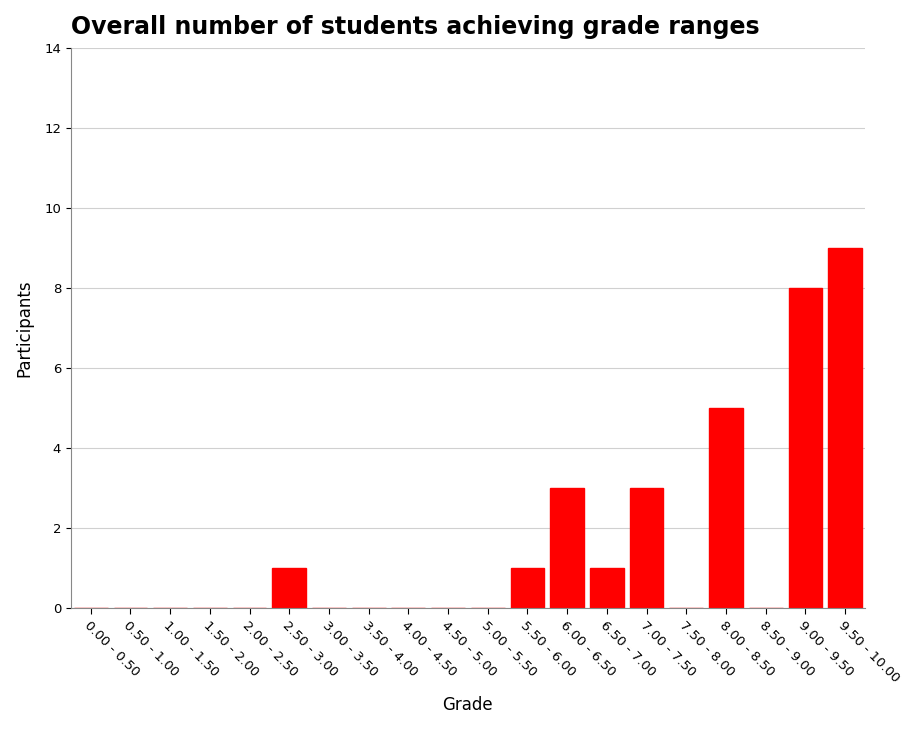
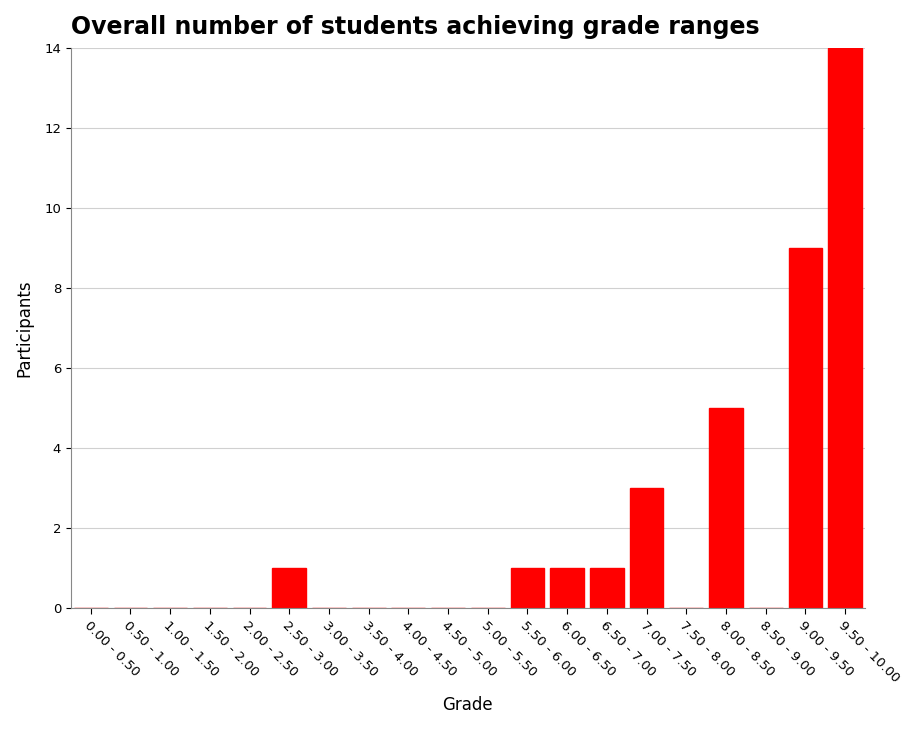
6.00 - 6.50: 3 -> 1
9.00 - 9.50: 8 -> 9
9.50 - 10.00: 9 -> 14
